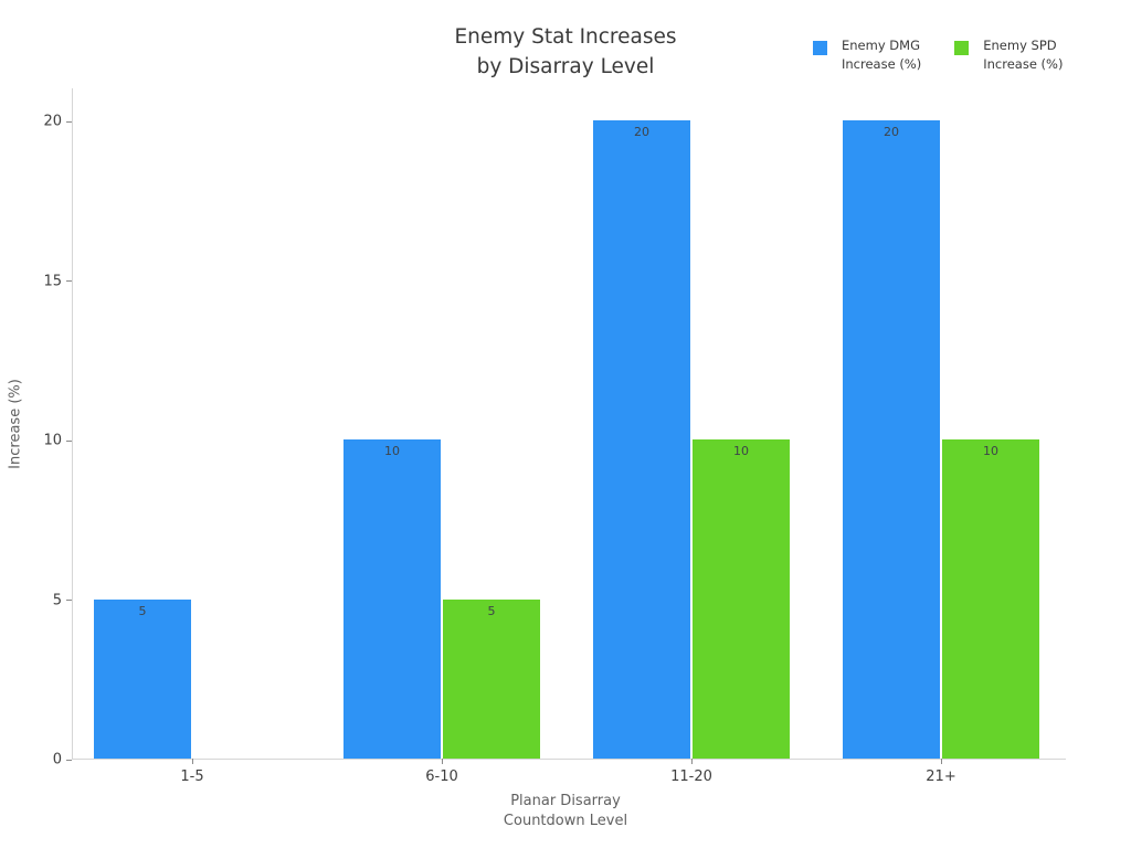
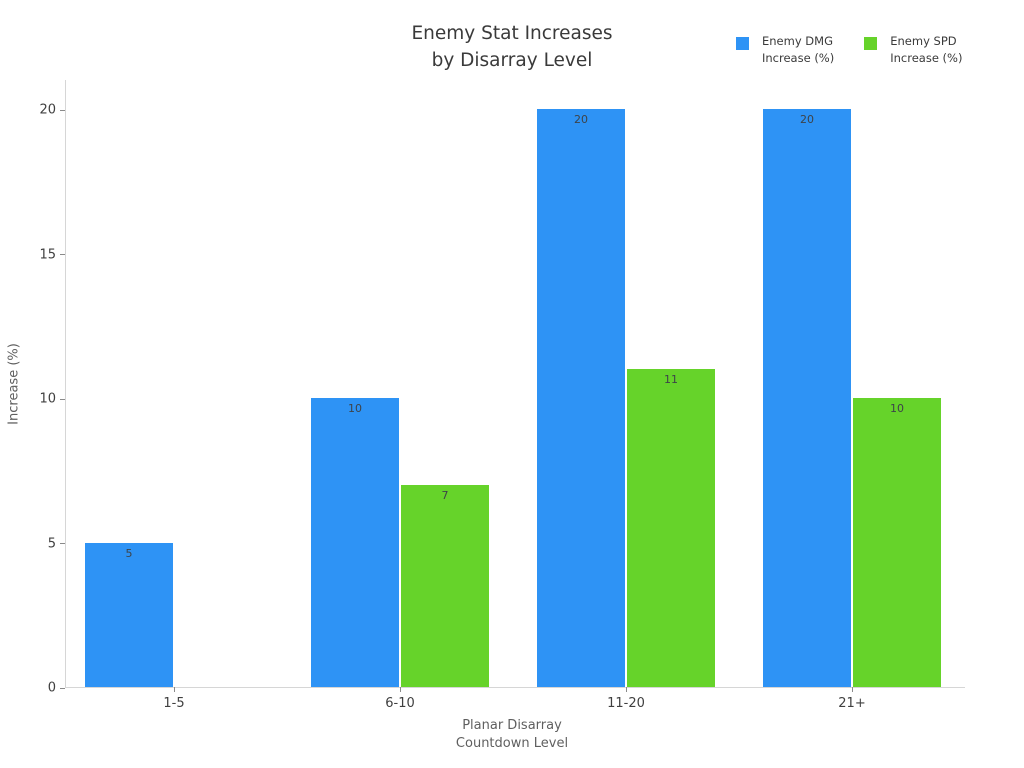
Enemy SPD Increase (%)/6-10: 5 -> 7
Enemy SPD Increase (%)/11-20: 10 -> 11
